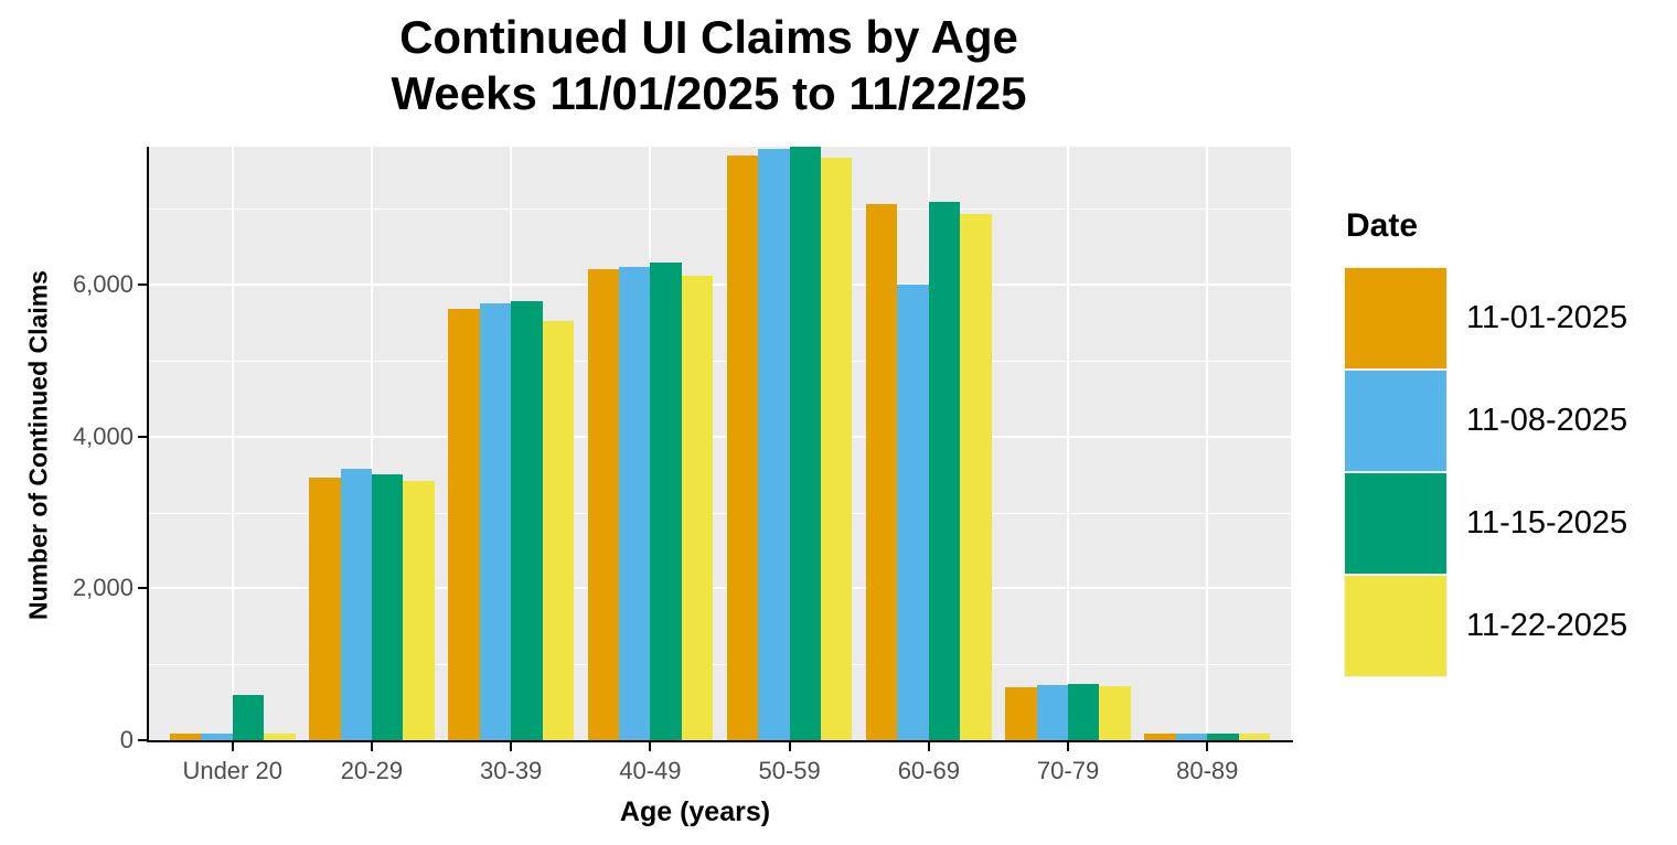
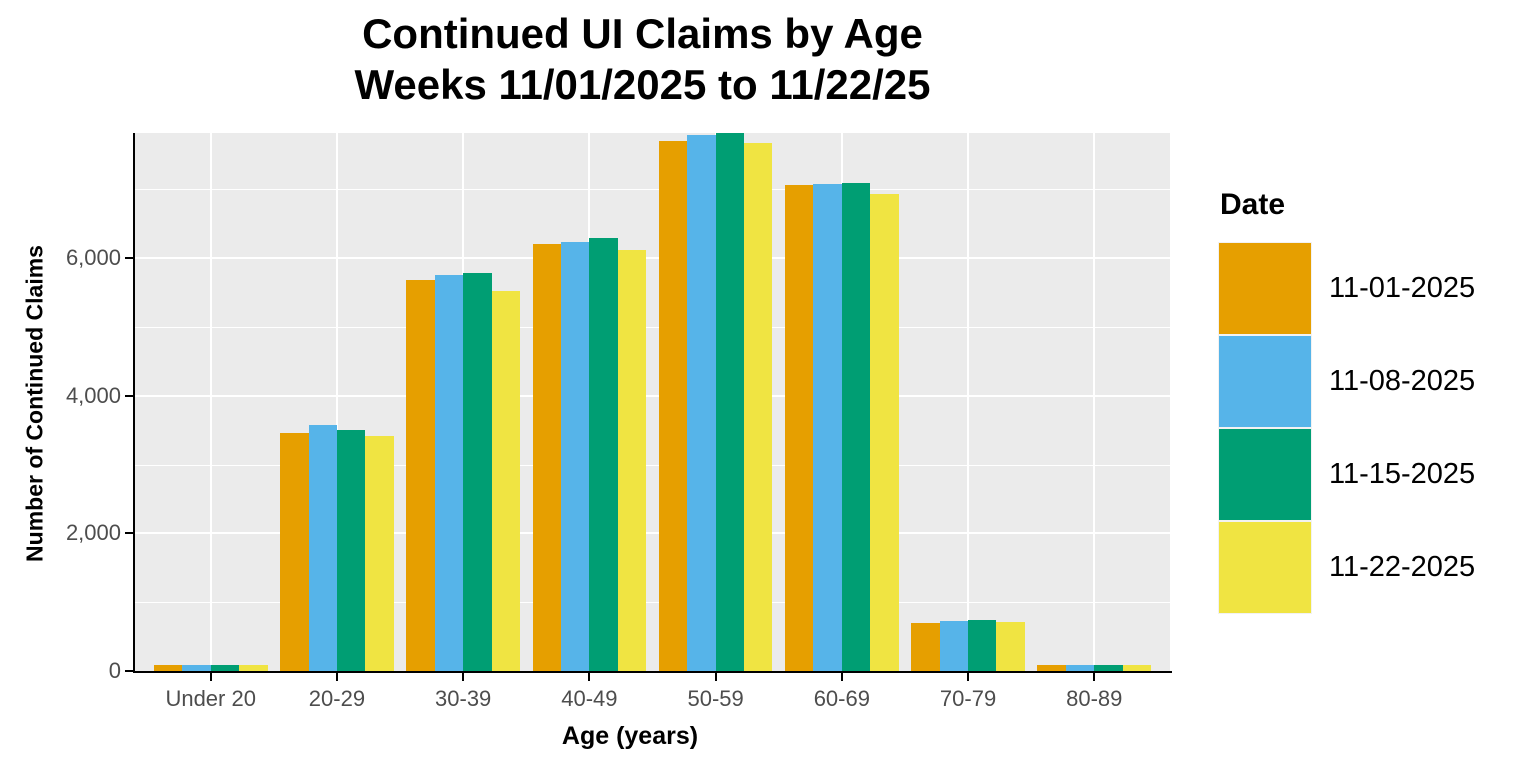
11-15-2025/Under 20: 600 -> 100
11-08-2025/60-69: 6000 -> 7100
